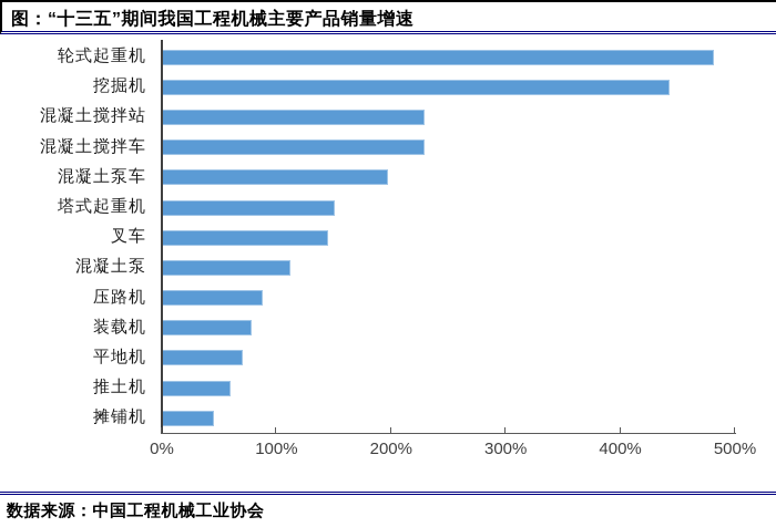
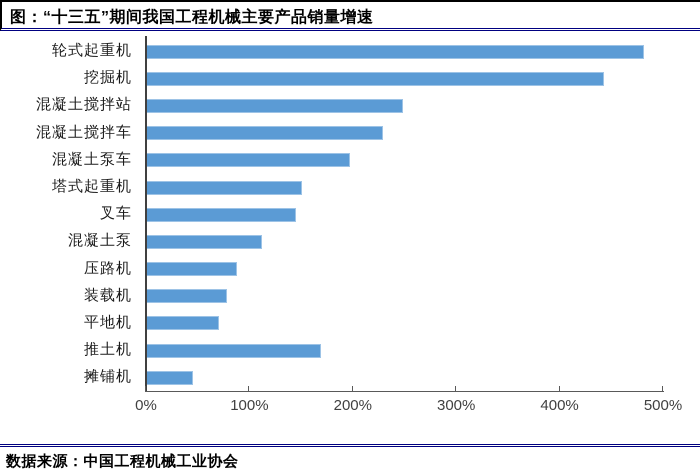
混凝土搅拌站: 229% -> 249%
推土机: 60% -> 169%
